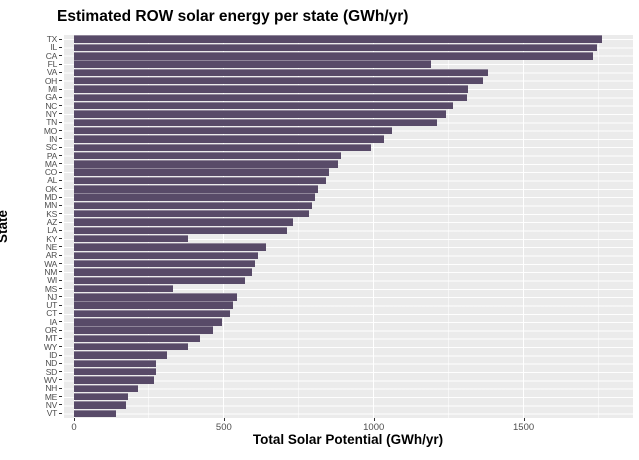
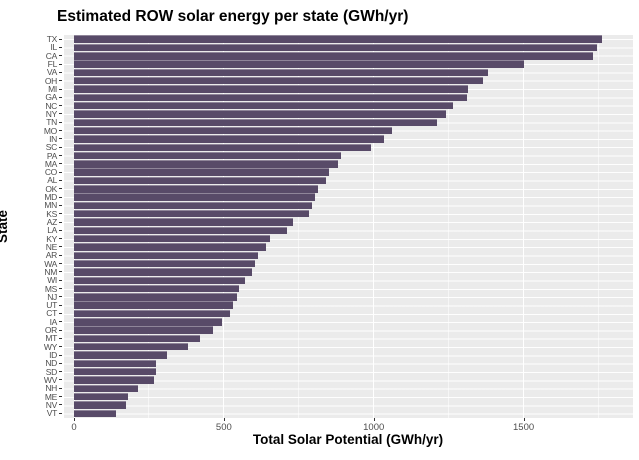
FL: 1190 -> 1500
KY: 380 -> 660
MS: 330 -> 550
